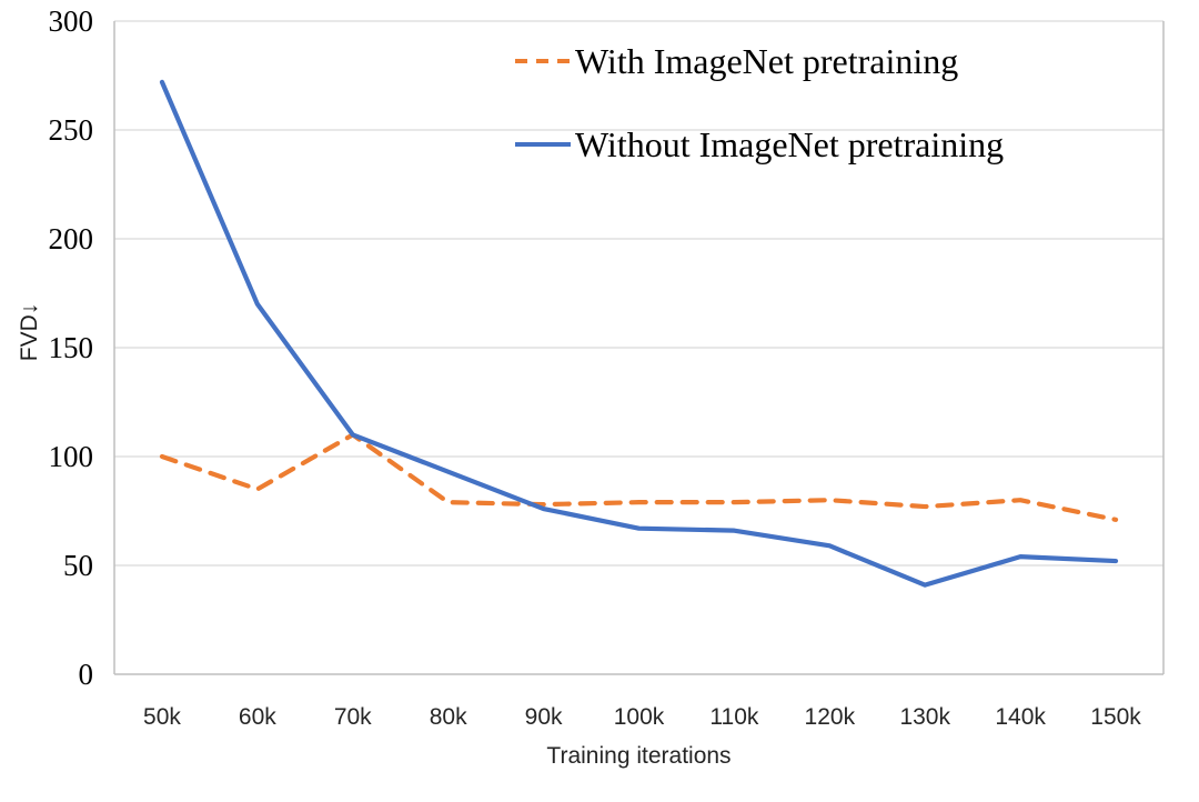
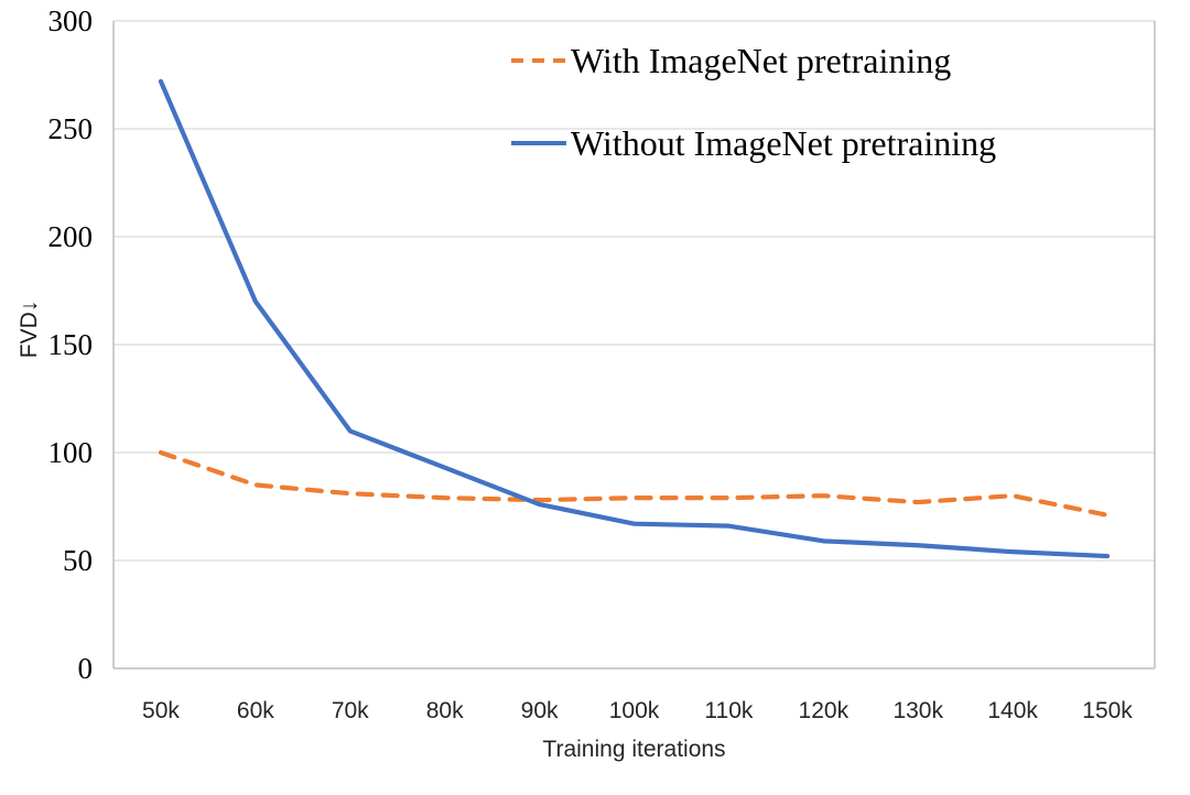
With ImageNet pretraining/70k: 110 -> 81
Without ImageNet pretraining/130k: 41 -> 57
